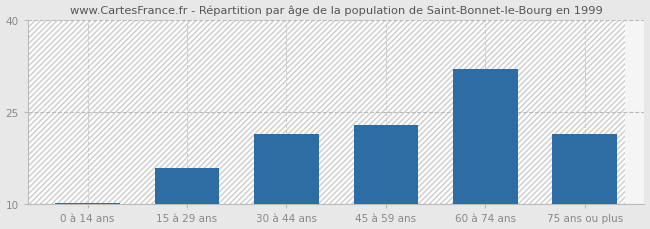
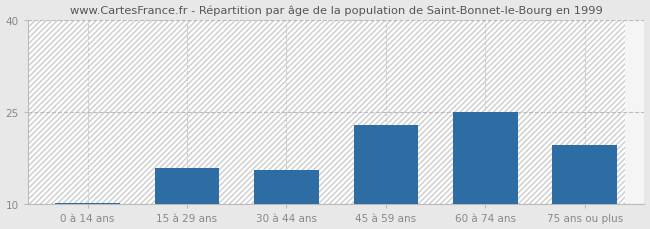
30 à 44 ans: 21.5 -> 15.6
60 à 74 ans: 32.0 -> 25.0
75 ans ou plus: 21.5 -> 19.6
